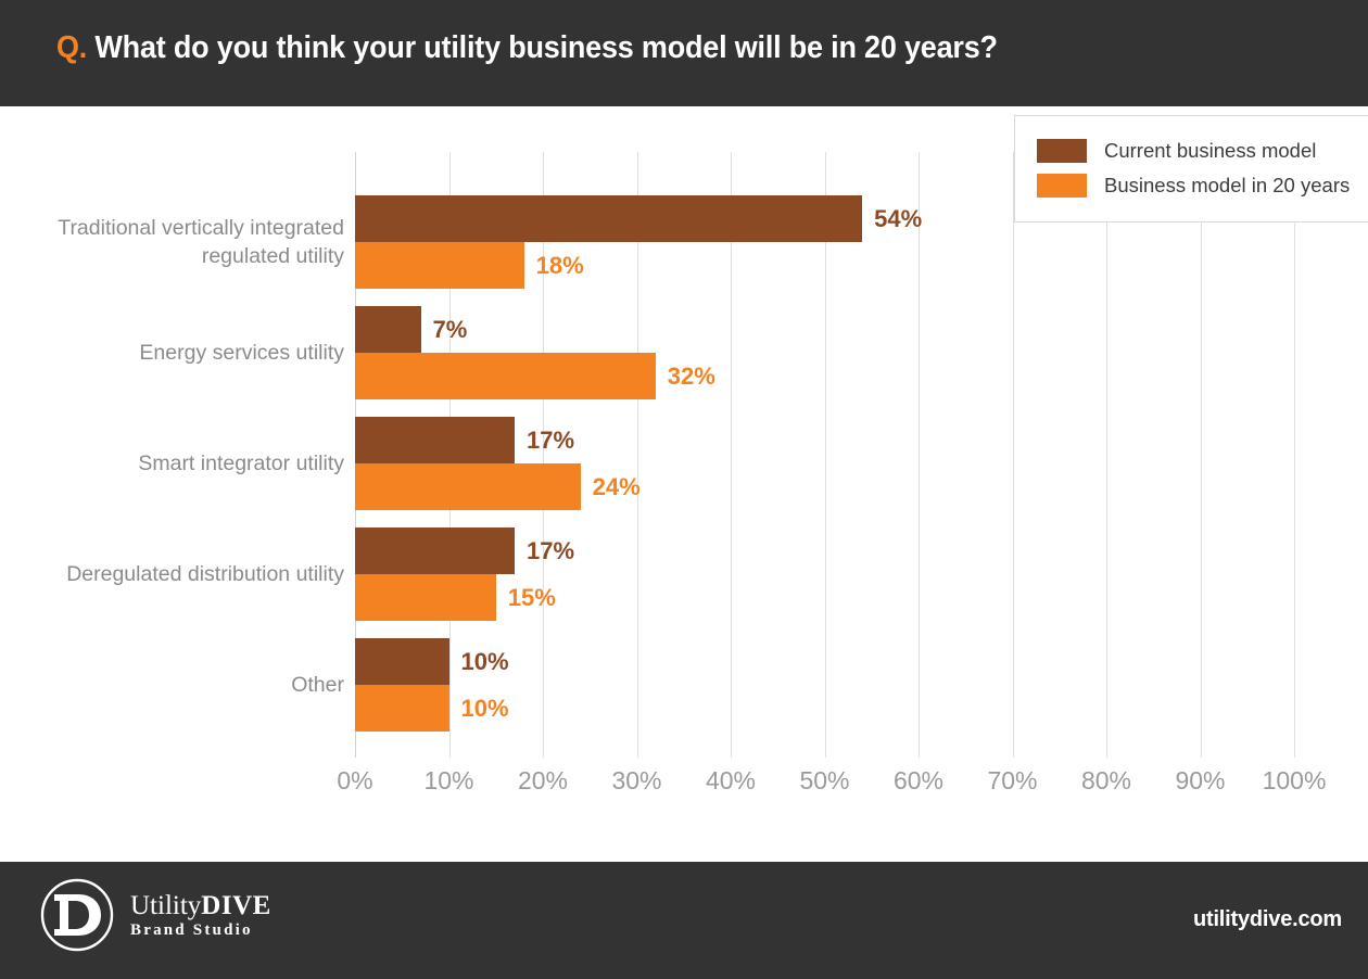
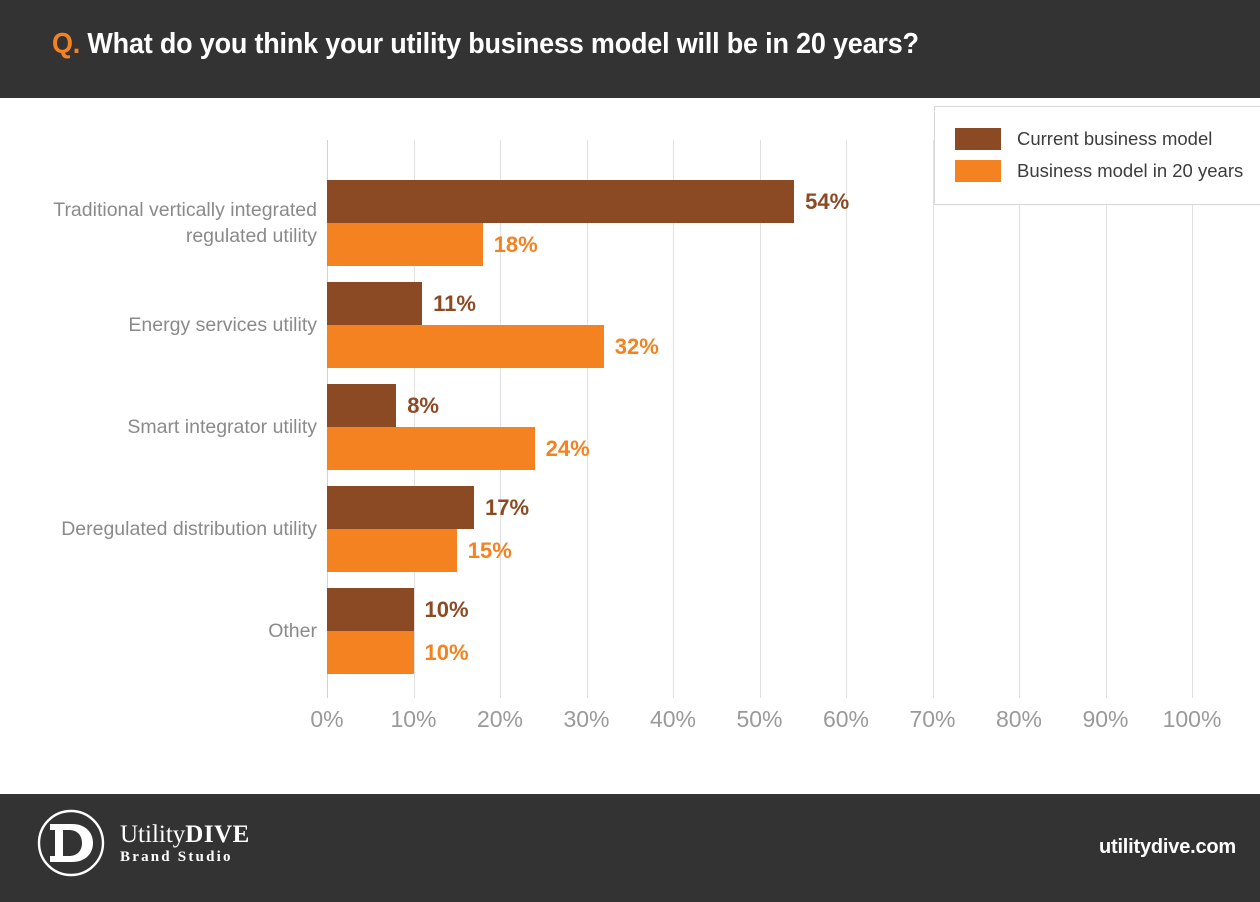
Current business model/Energy services utility: 7% -> 11%
Current business model/Smart integrator utility: 17% -> 8%
